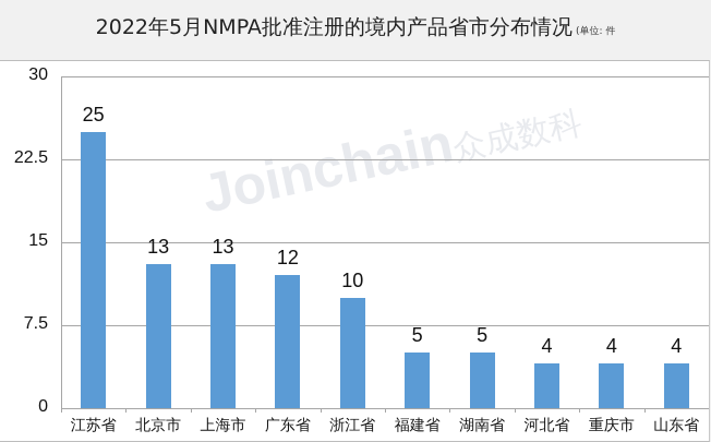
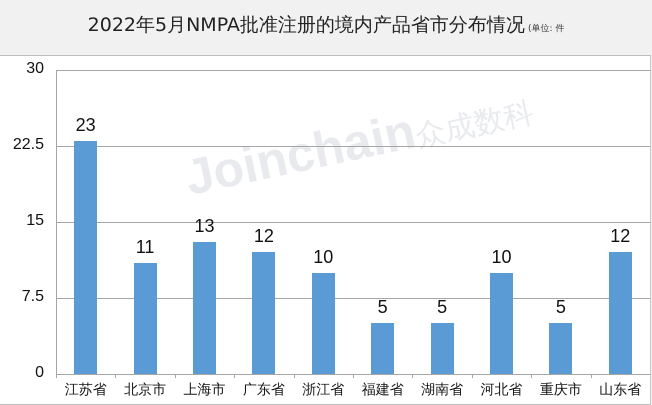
江苏省: 25 -> 23
北京市: 13 -> 11
河北省: 4 -> 10
重庆市: 4 -> 5
山东省: 4 -> 12
